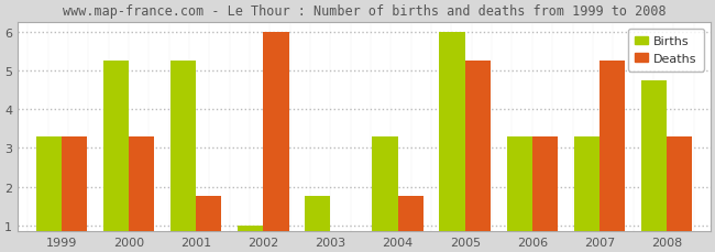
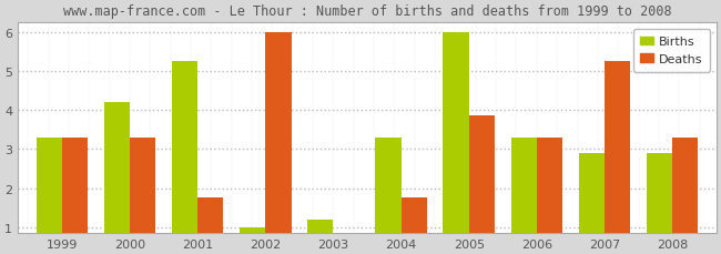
Births/2000: 5.25 -> 4.20
Births/2003: 1.75 -> 1.20
Deaths/2005: 5.25 -> 3.85
Births/2007: 3.30 -> 2.90
Births/2008: 4.75 -> 2.90
